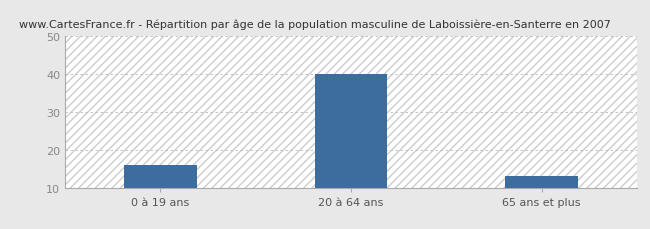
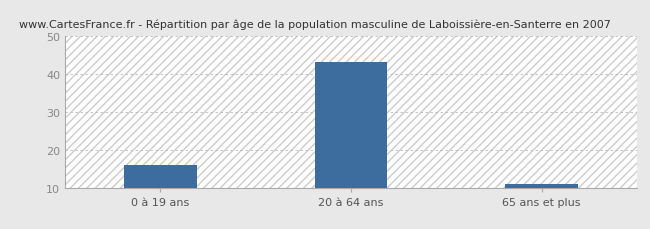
20 à 64 ans: 40 -> 43
65 ans et plus: 13 -> 11
